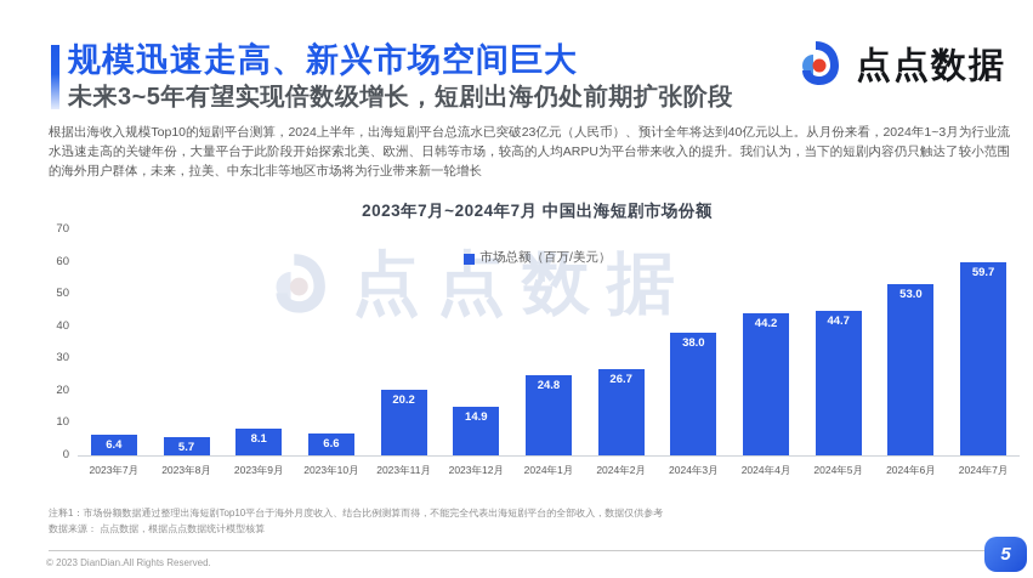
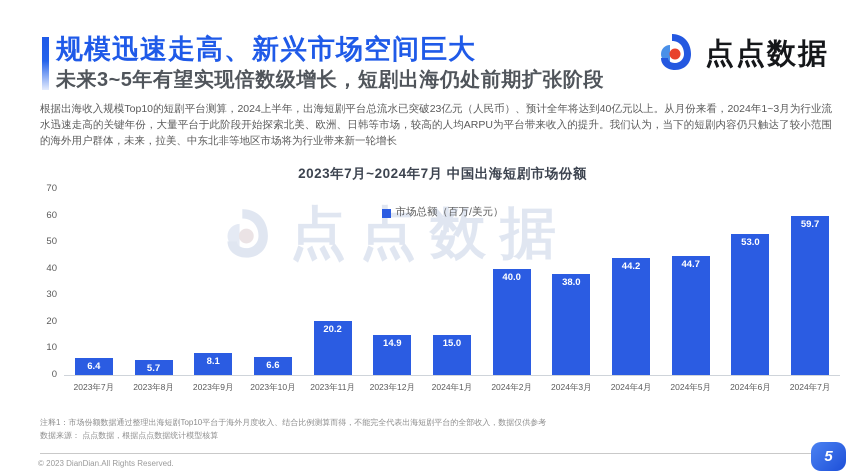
2024年1月: 24.8 -> 15.0
2024年2月: 26.7 -> 40.0
